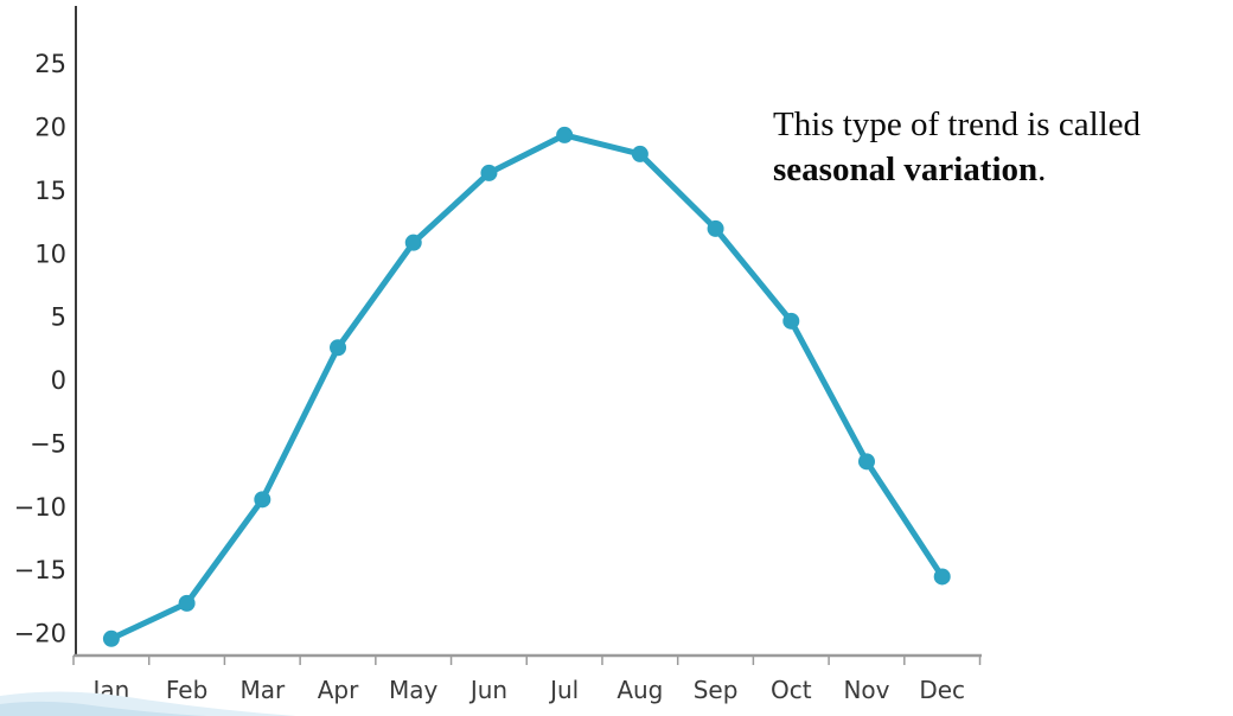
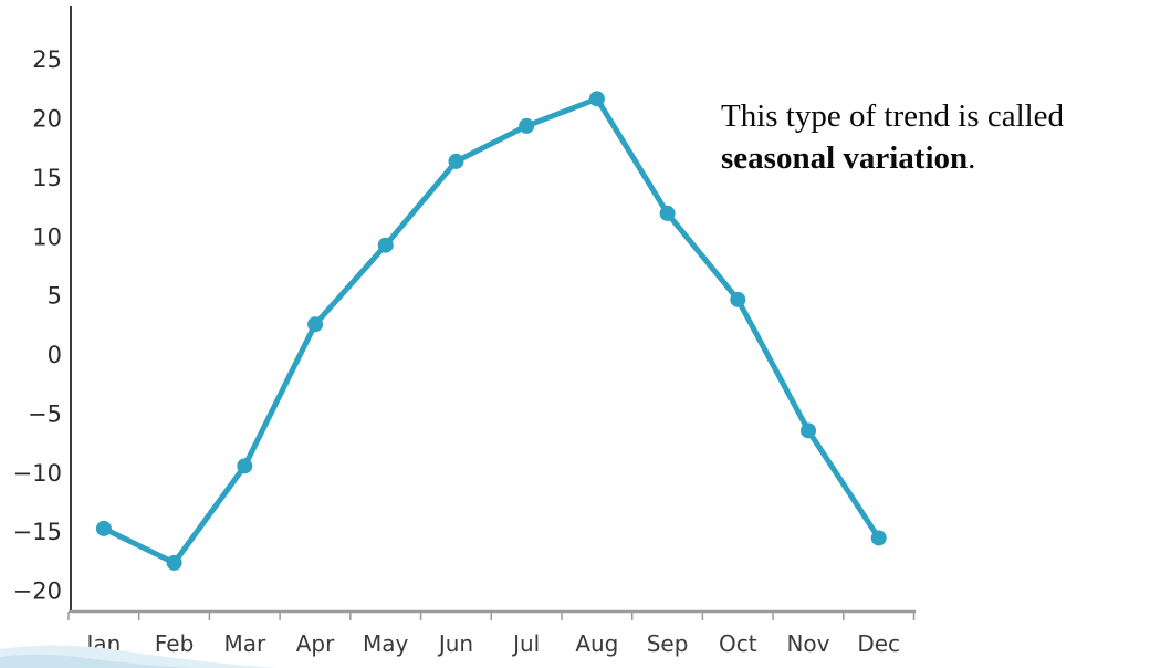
Jan: -20.4 -> -14.7
May: 10.9 -> 9.3
Aug: 17.9 -> 21.7
